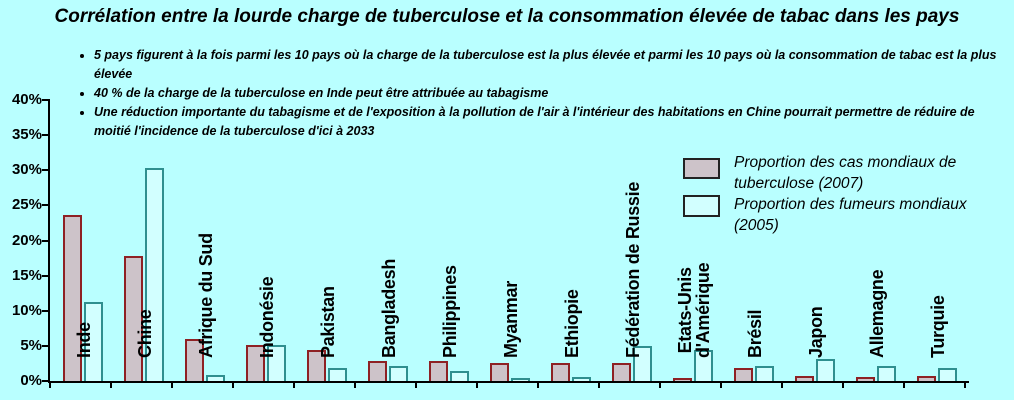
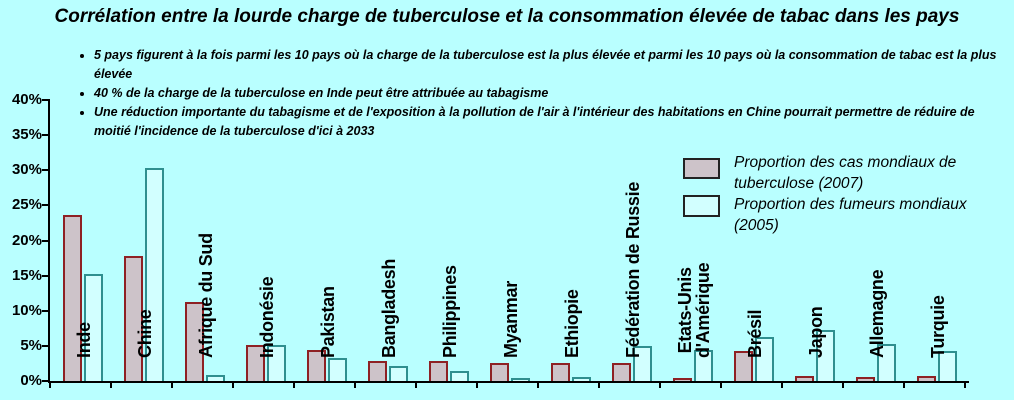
Proportion des fumeurs mondiaux (2005)/Inde: 11% -> 15%
Proportion des cas mondiaux de tuberculose (2007)/Afrique du Sud: 6% -> 11%
Proportion des fumeurs mondiaux (2005)/Pakistan: 2% -> 3%
Proportion des cas mondiaux de tuberculose (2007)/Brésil: 2% -> 4%
Proportion des fumeurs mondiaux (2005)/Brésil: 2% -> 6%
Proportion des fumeurs mondiaux (2005)/Japon: 3% -> 7%
Proportion des fumeurs mondiaux (2005)/Allemagne: 2% -> 5%
Proportion des fumeurs mondiaux (2005)/Turquie: 2% -> 4%
